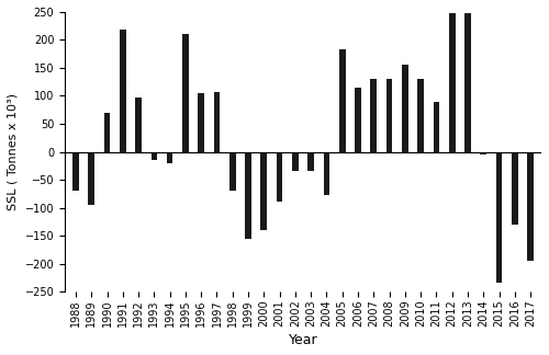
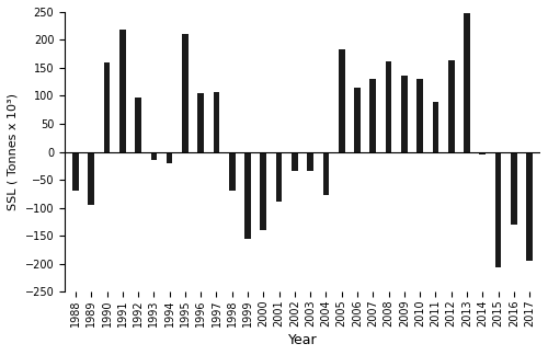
1990: 70 -> 160
2008: 130 -> 162
2009: 155 -> 136
2012: 248 -> 164
2015: -235 -> -206
